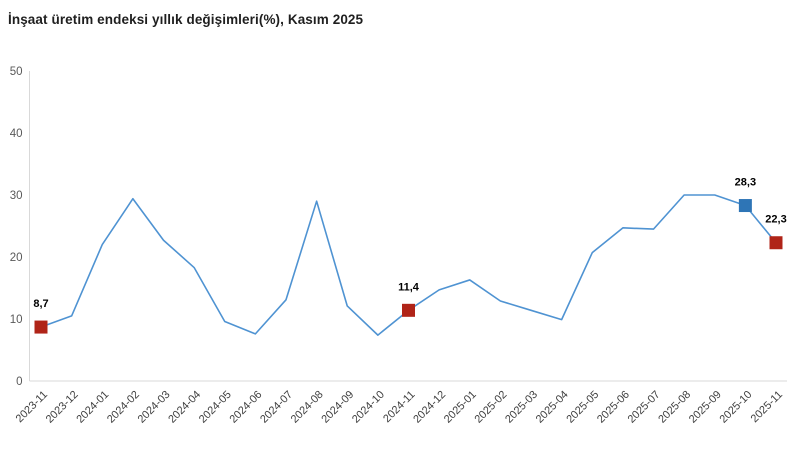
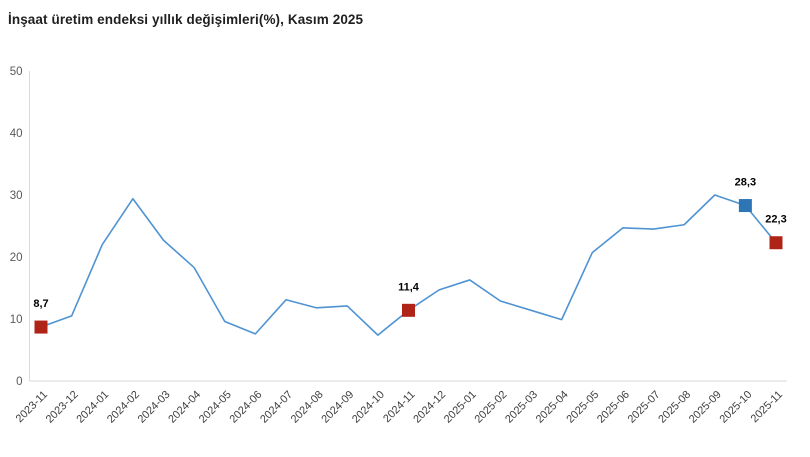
2024-08: 29 -> 12
2025-08: 30 -> 25
